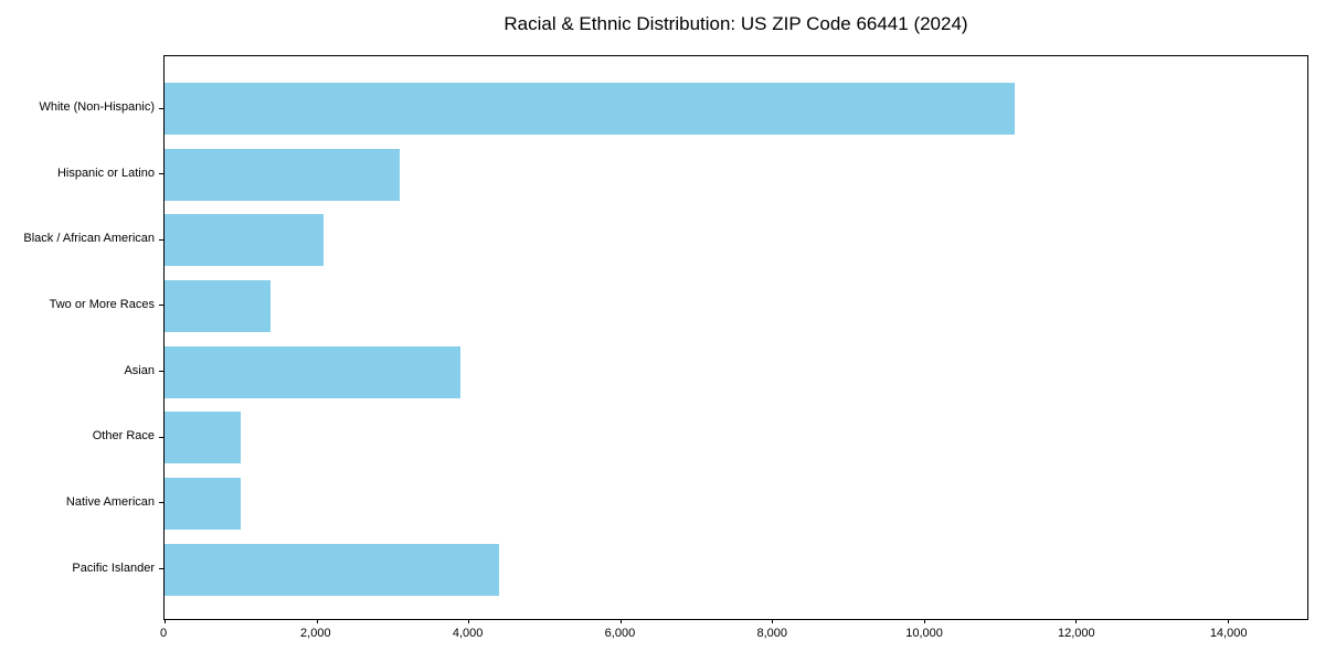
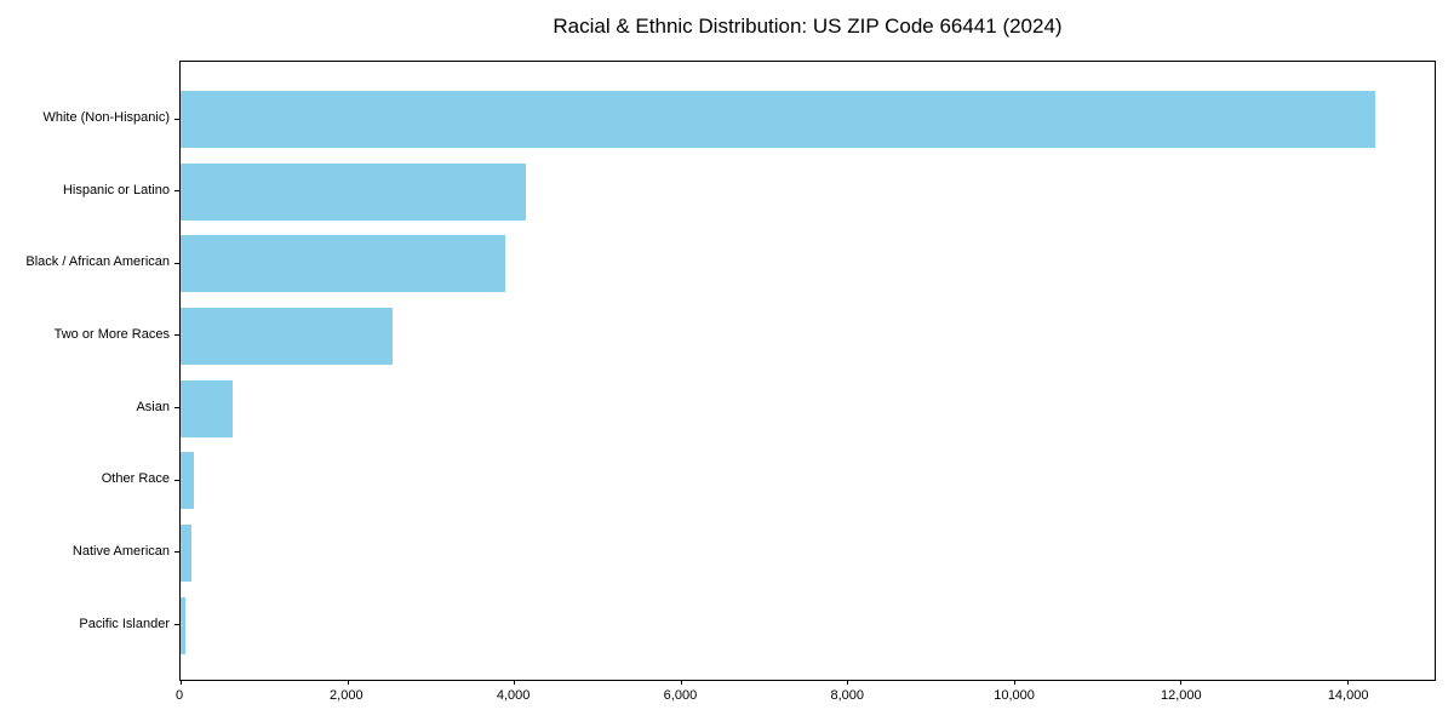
White (Non-Hispanic): 11200 -> 14300
Hispanic or Latino: 3100 -> 4200
Black / African American: 2100 -> 3900
Two or More Races: 1400 -> 2600
Asian: 3900 -> 600
Other Race: 1000 -> 200
Native American: 1000 -> 100
Pacific Islander: 4400 -> 100
